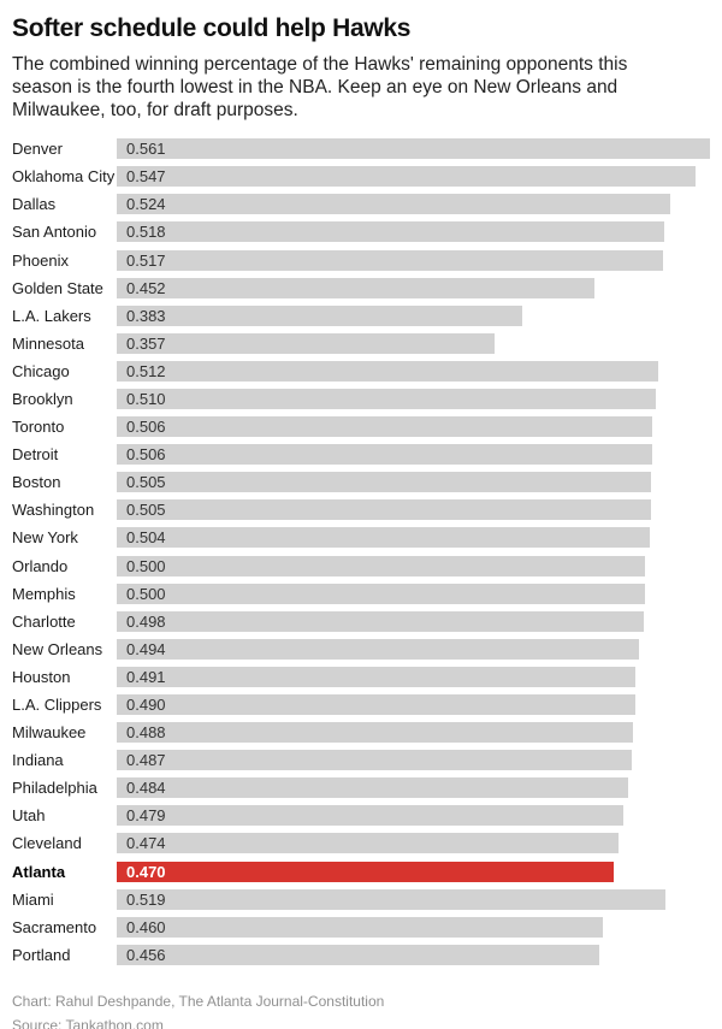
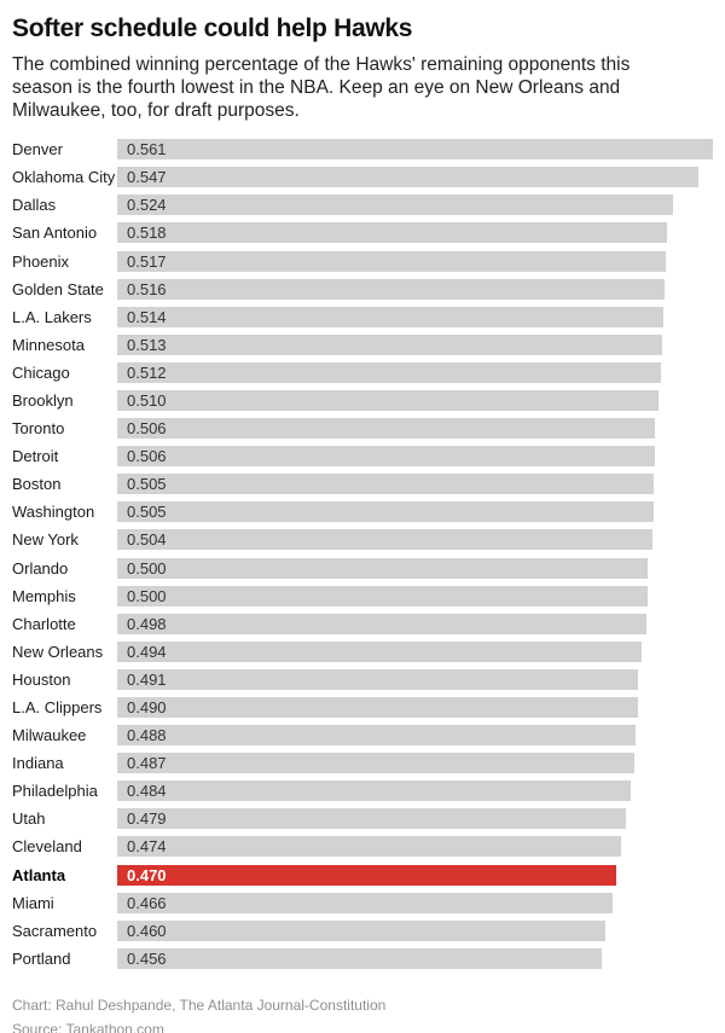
Golden State: 0.452 -> 0.516
L.A. Lakers: 0.383 -> 0.514
Minnesota: 0.357 -> 0.513
Miami: 0.519 -> 0.466
